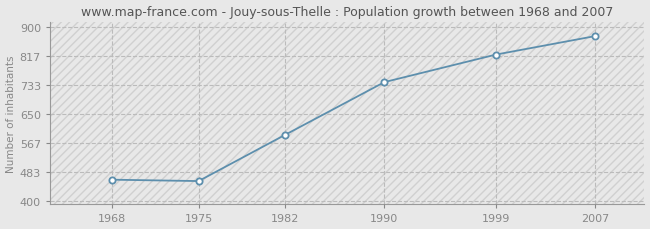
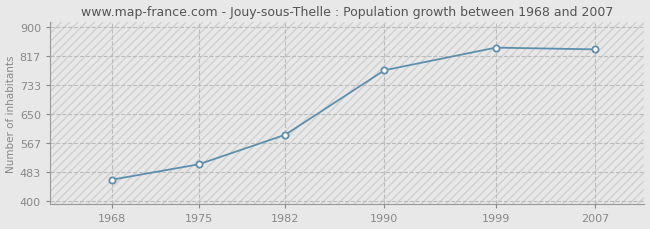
1975: 457 -> 505
1990: 741 -> 775
1999: 820 -> 840
2007: 873 -> 835
